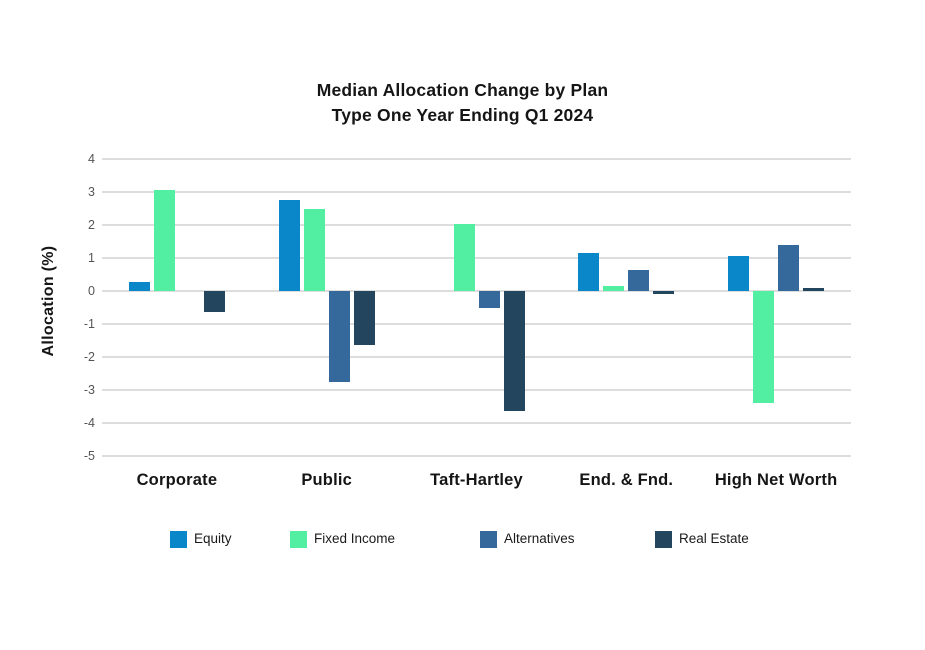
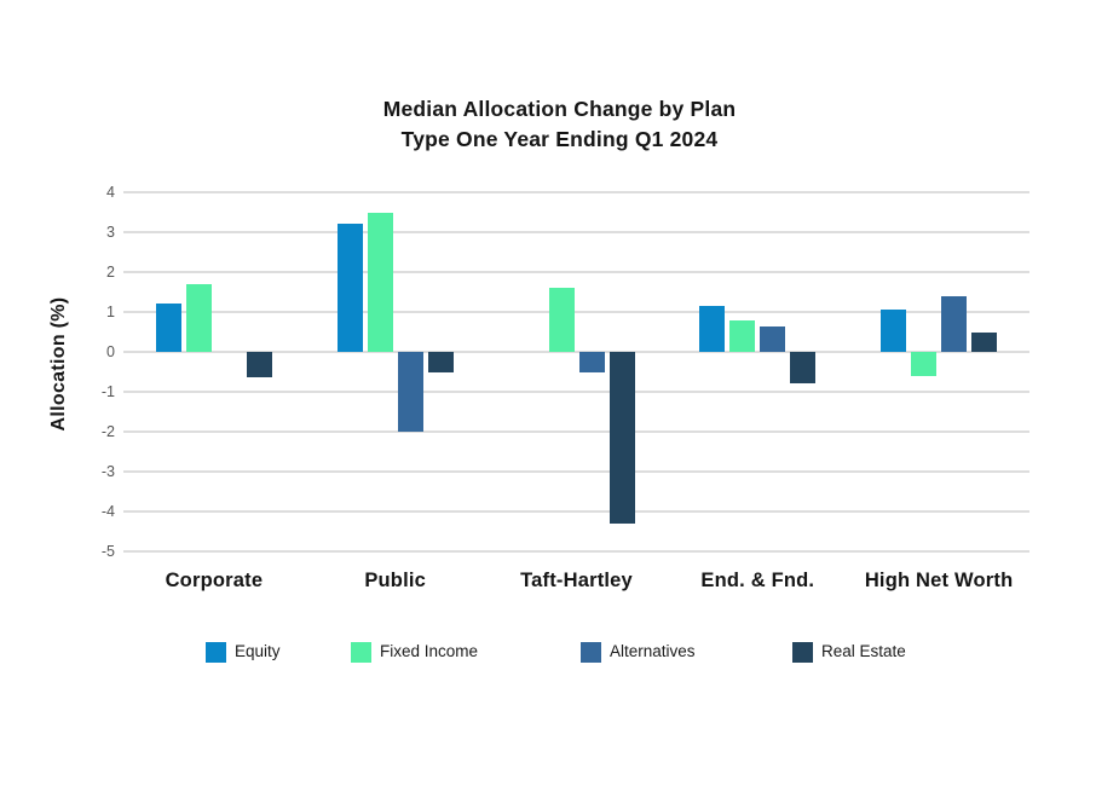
Equity/Corporate: 0.3 -> 1.2
Fixed Income/Corporate: 3.0 -> 1.7
Equity/Public: 2.8 -> 3.2
Fixed Income/Public: 2.5 -> 3.5
Alternatives/Public: -2.8 -> -2.0
Real Estate/Public: -1.6 -> -0.5
Fixed Income/Taft-Hartley: 2.0 -> 1.6
Real Estate/Taft-Hartley: -3.6 -> -4.3
Fixed Income/End. & Fnd.: 0.1 -> 0.8
Real Estate/End. & Fnd.: -0.1 -> -0.8
Fixed Income/High Net Worth: -3.4 -> -0.6
Real Estate/High Net Worth: 0.1 -> 0.5
